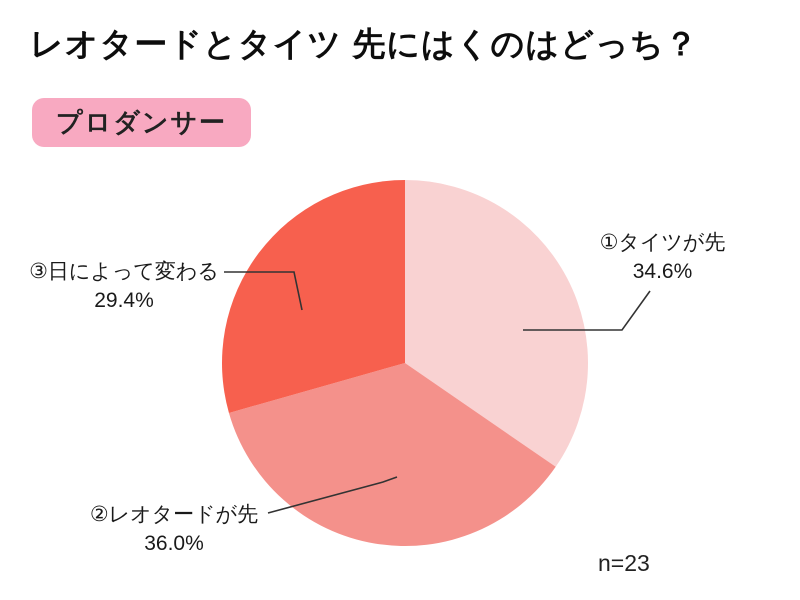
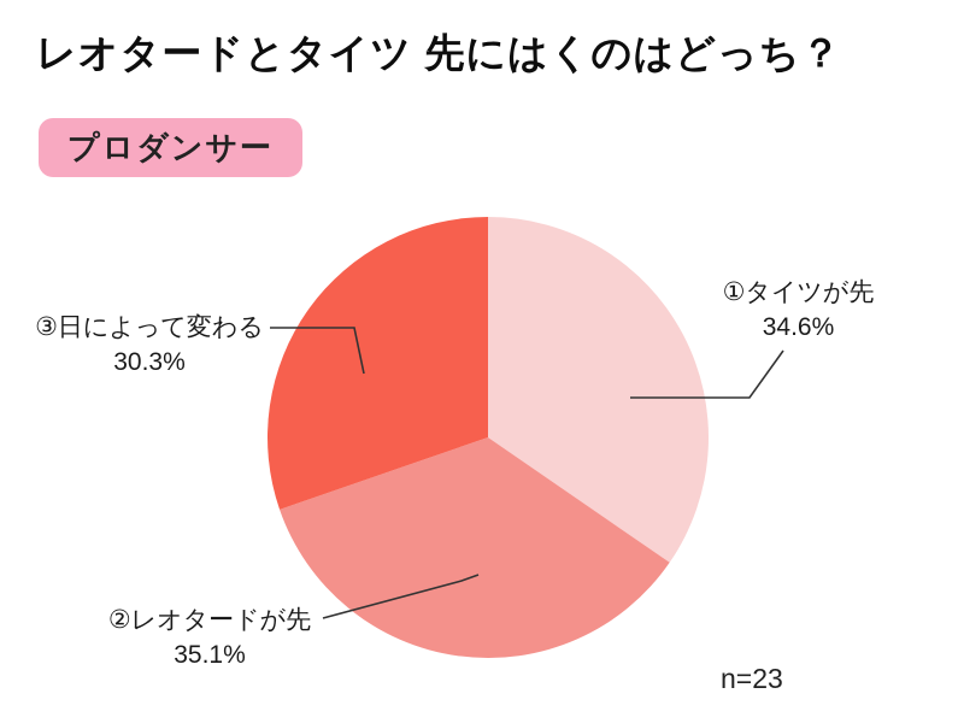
②レオタードが先: 36.0% -> 35.1%
③日によって変わる: 29.4% -> 30.3%
